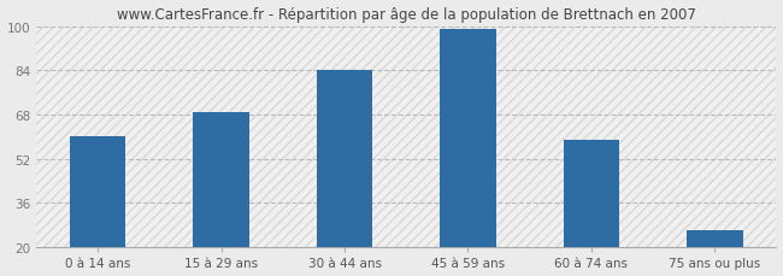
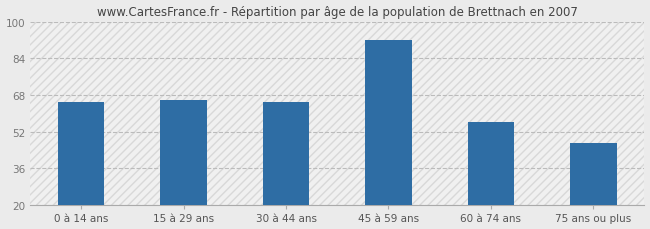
0 à 14 ans: 60 -> 65
15 à 29 ans: 69 -> 66
30 à 44 ans: 84 -> 65
45 à 59 ans: 99 -> 92
60 à 74 ans: 59 -> 56
75 ans ou plus: 26 -> 47
